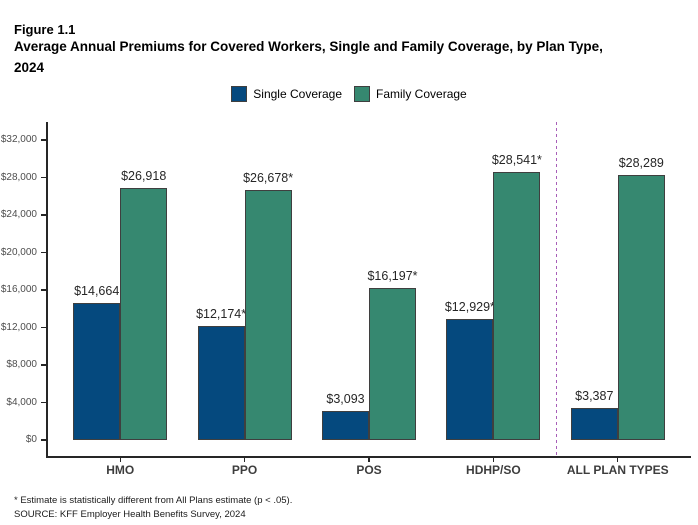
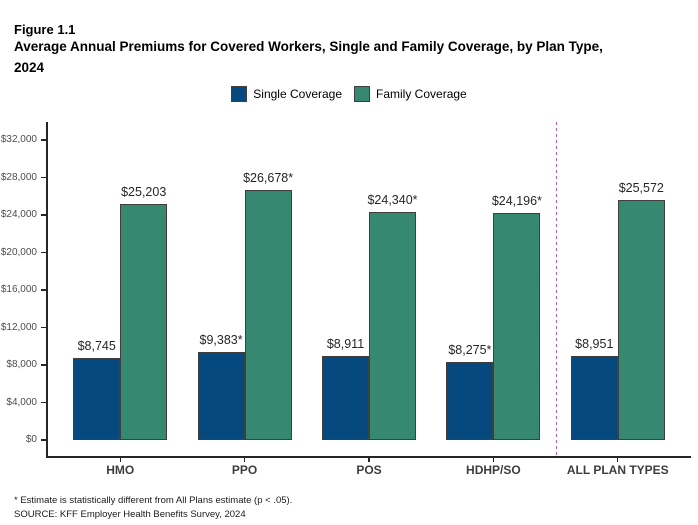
Single Coverage/HMO: $14,664 -> $8,745
Family Coverage/HMO: $26,918 -> $25,203
Single Coverage/PPO: 12,174 -> 9,383
Single Coverage/POS: $3,093 -> $8,911
Family Coverage/POS: 16,197 -> 24,340
Single Coverage/HDHP/SO: 12,929 -> 8,275
Family Coverage/HDHP/SO: 28,541 -> 24,196
Single Coverage/ALL PLAN TYPES: $3,387 -> $8,951
Family Coverage/ALL PLAN TYPES: $28,289 -> $25,572
